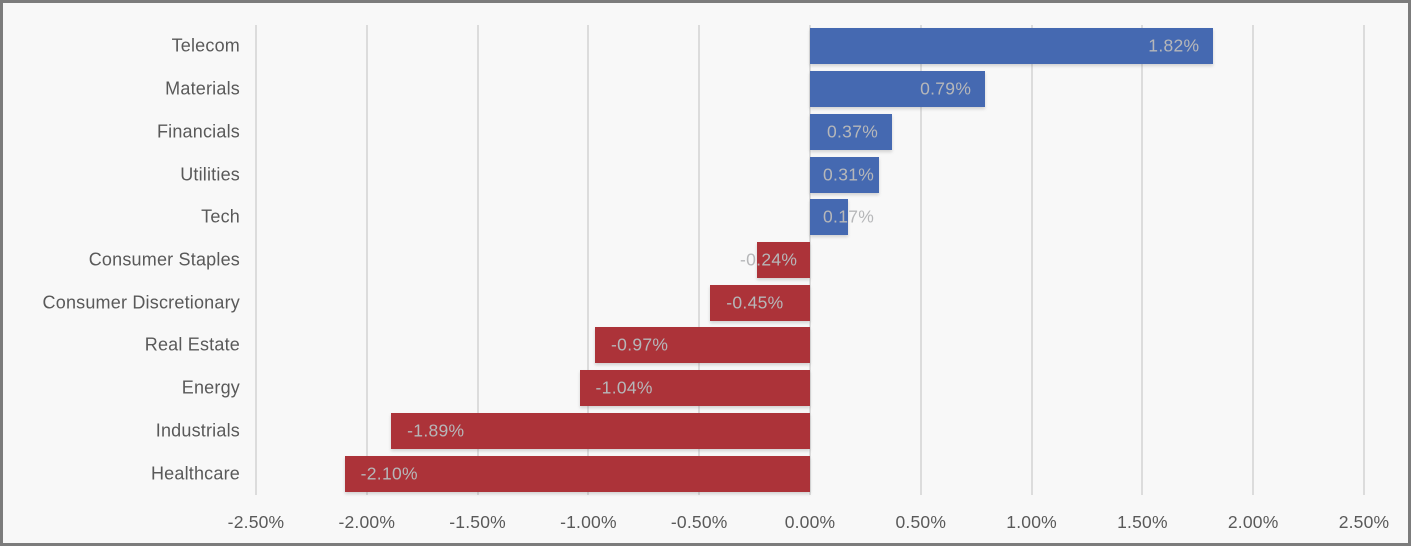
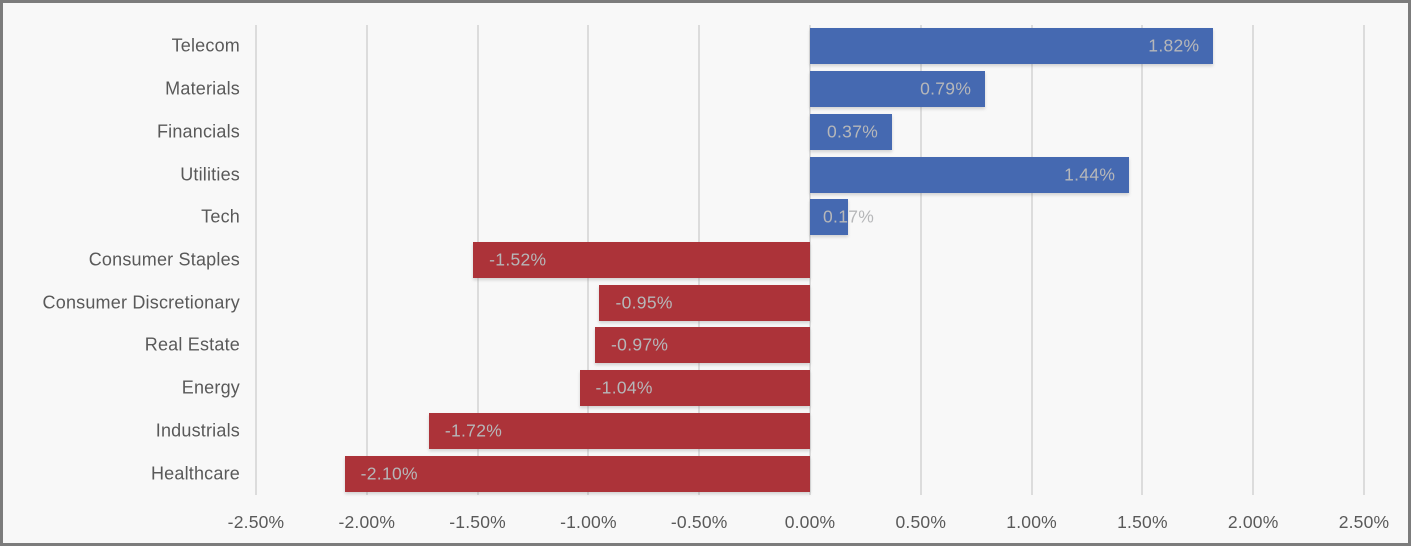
Utilities: 0.31% -> 1.44%
Consumer Staples: -0.24% -> -1.52%
Consumer Discretionary: -0.45% -> -0.95%
Industrials: -1.89% -> -1.72%
